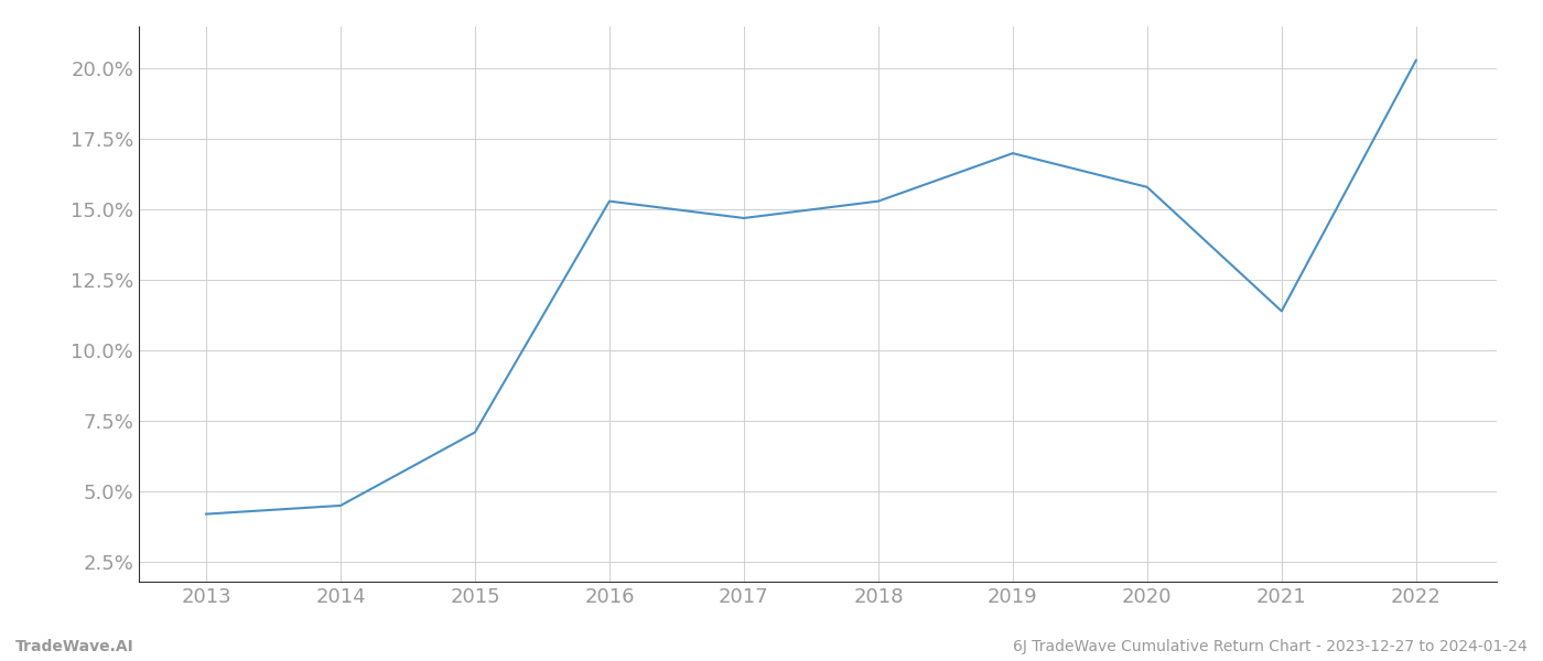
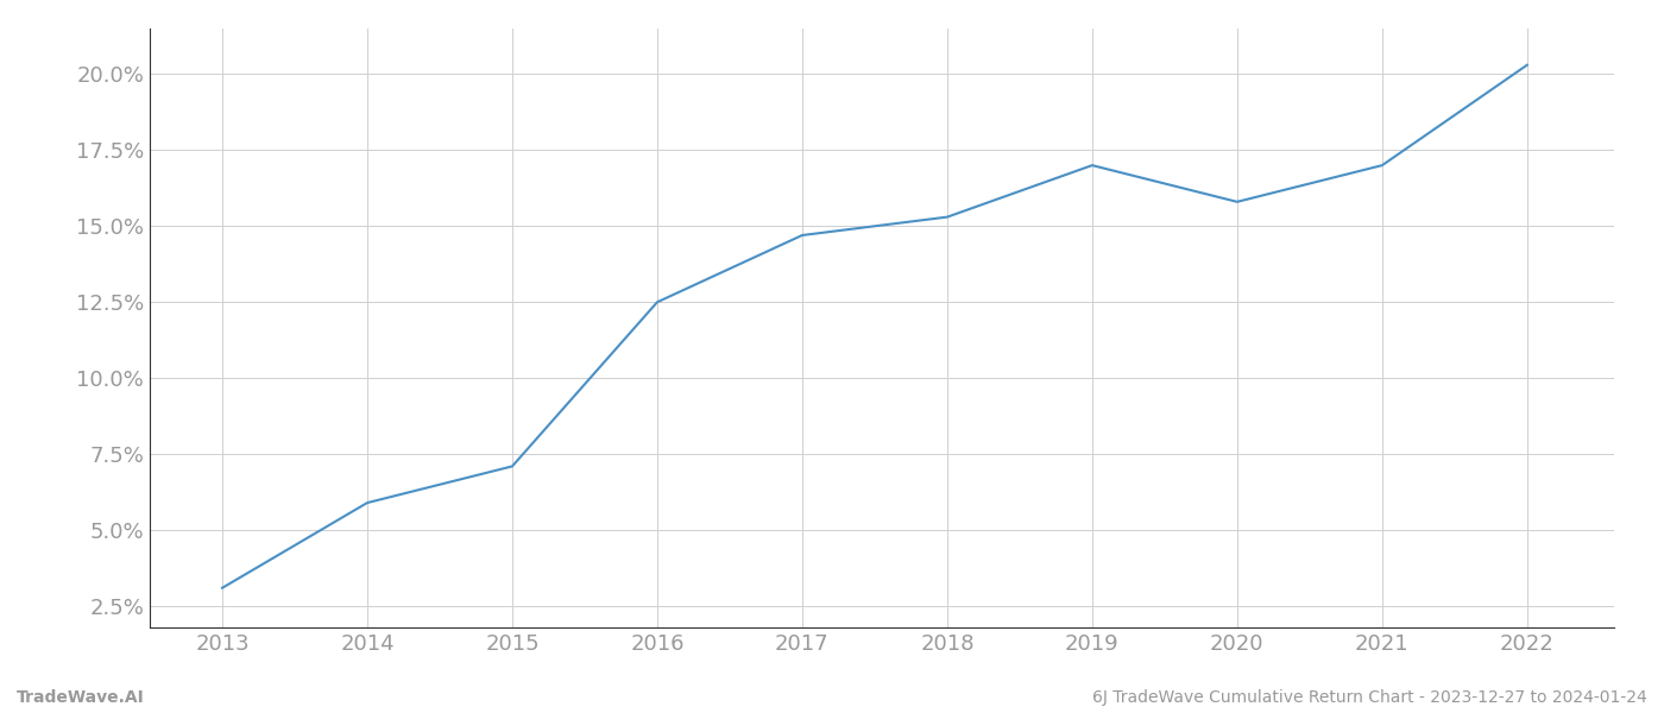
2013: 4.2% -> 3.1%
2014: 4.5% -> 5.9%
2016: 15.3% -> 12.5%
2021: 11.4% -> 17.0%
